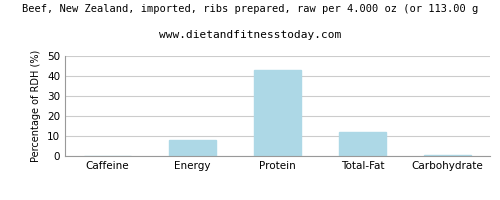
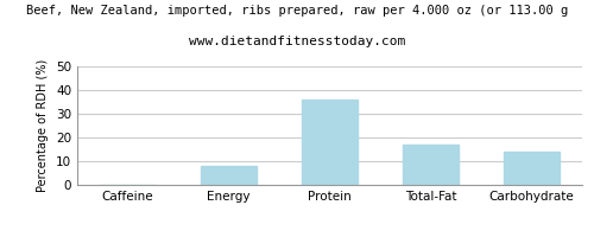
Protein: 43.0 -> 36.0
Total-Fat: 12.0 -> 17.0
Carbohydrate: 0.3 -> 14.0
